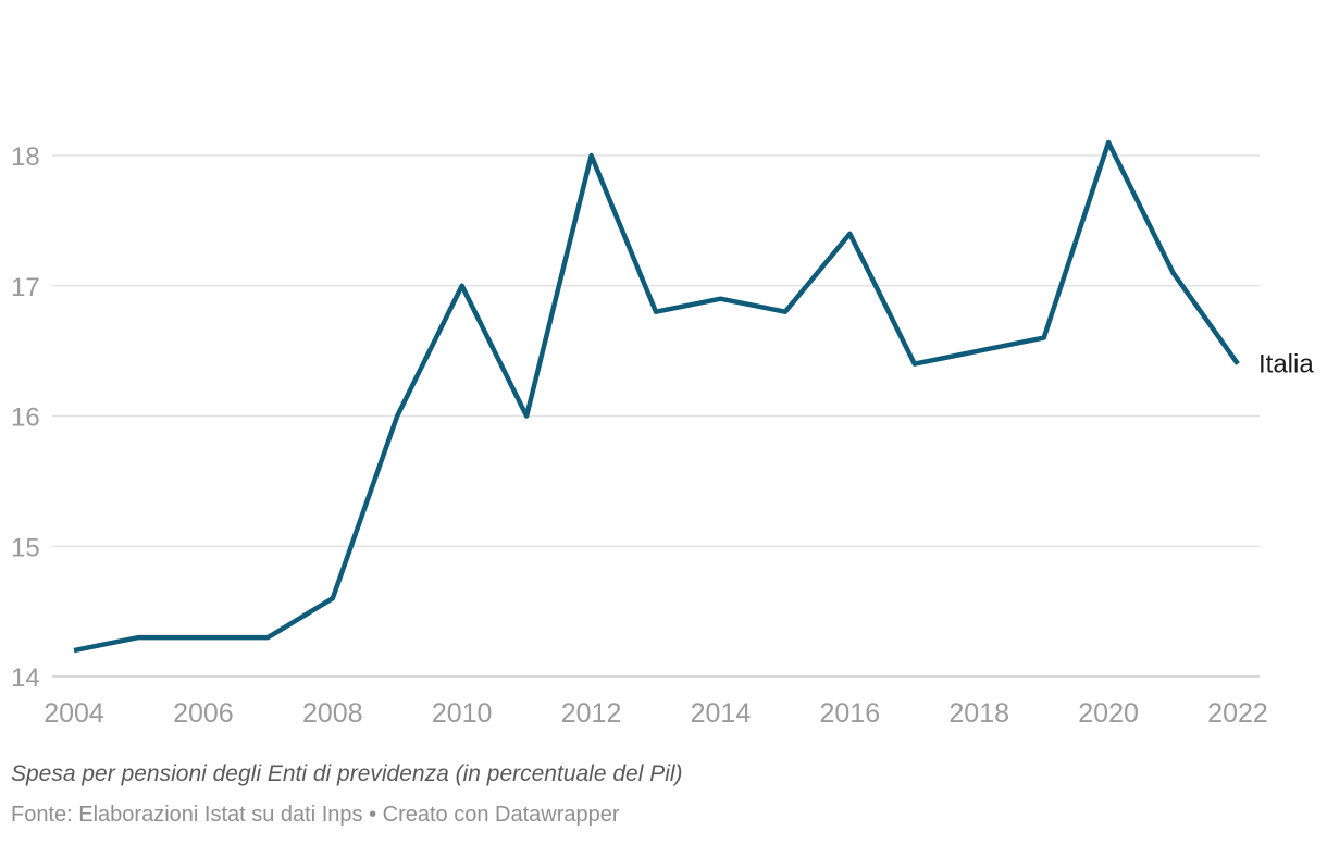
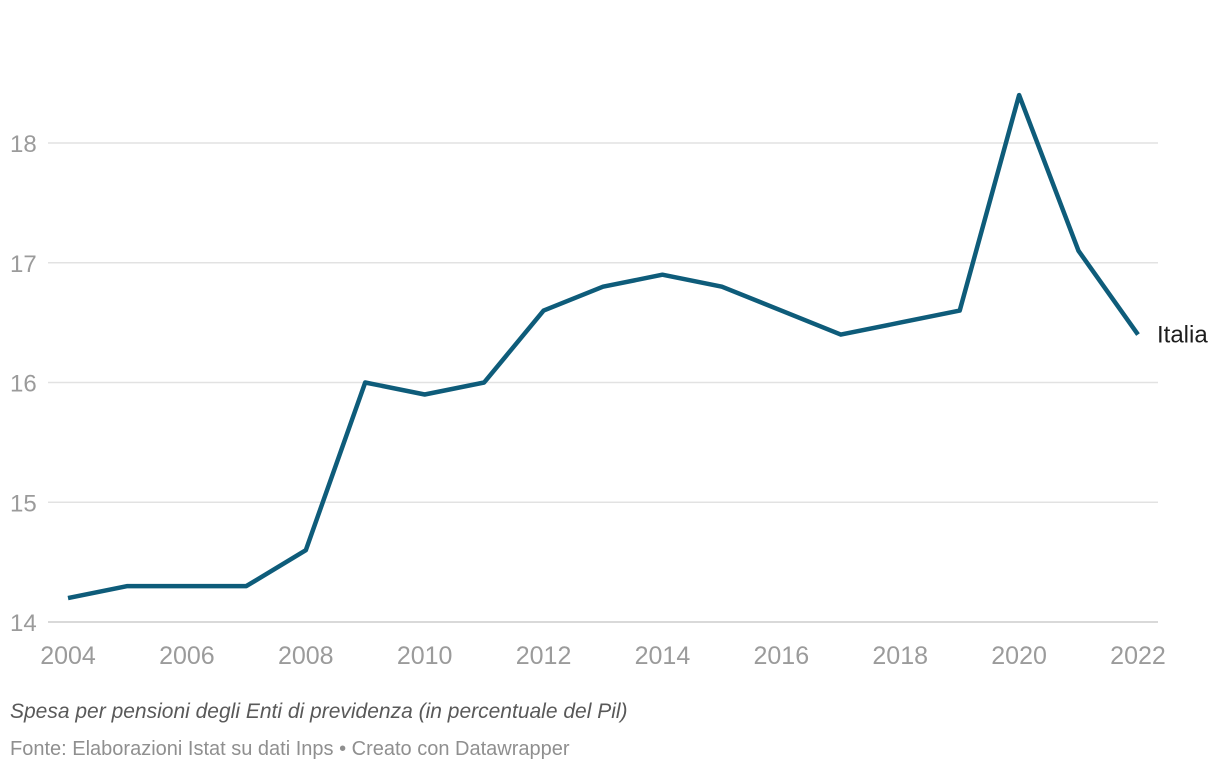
2010: 17.0 -> 15.9
2012: 18.0 -> 16.6
2016: 17.4 -> 16.6
2020: 18.1 -> 18.4
